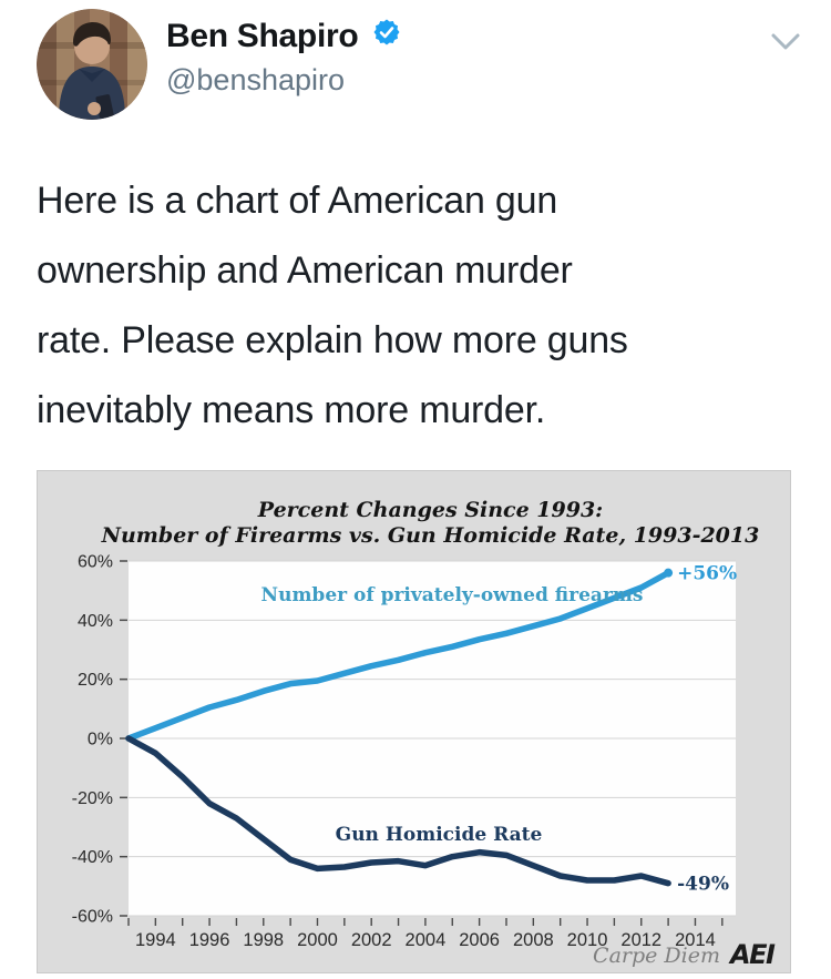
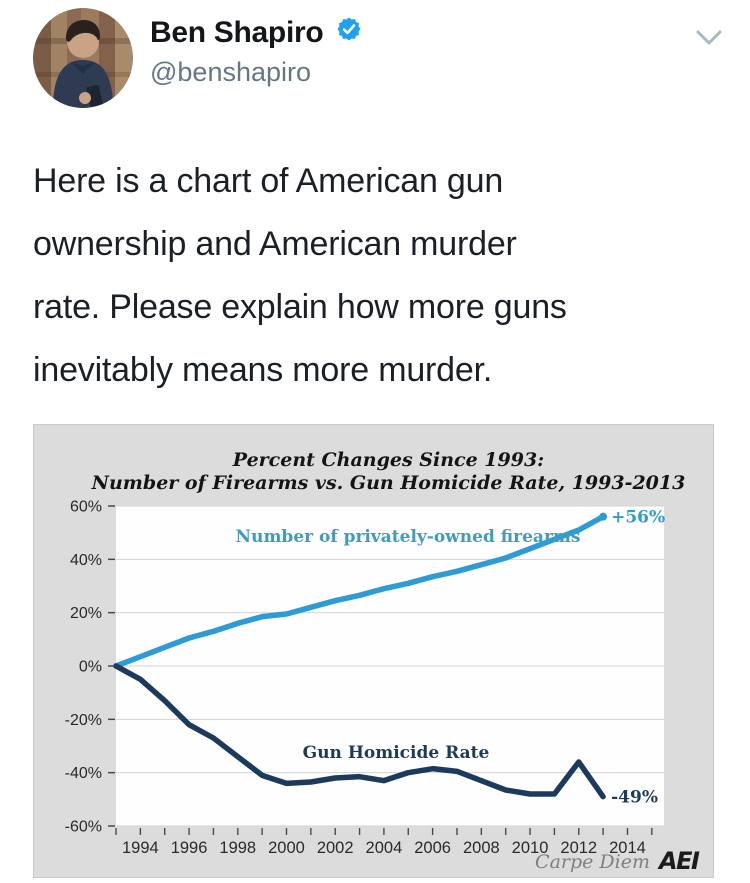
Gun Homicide Rate/2012: -46% -> -36%
